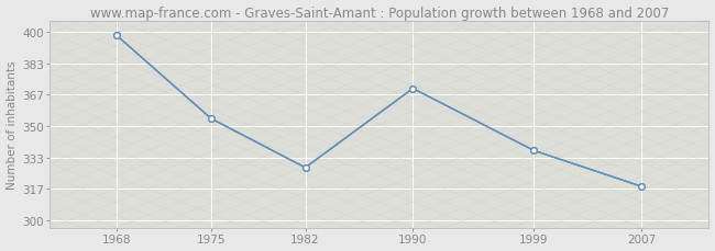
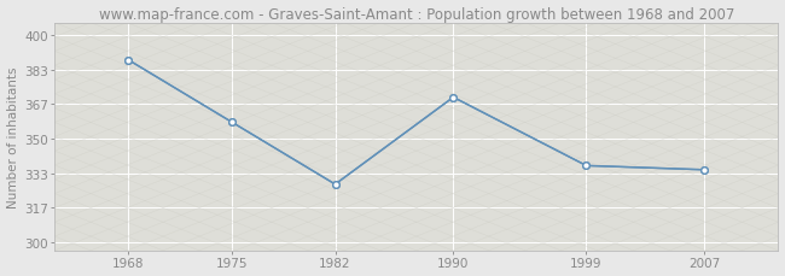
1968: 398 -> 388
1975: 354 -> 358
2007: 318 -> 335
